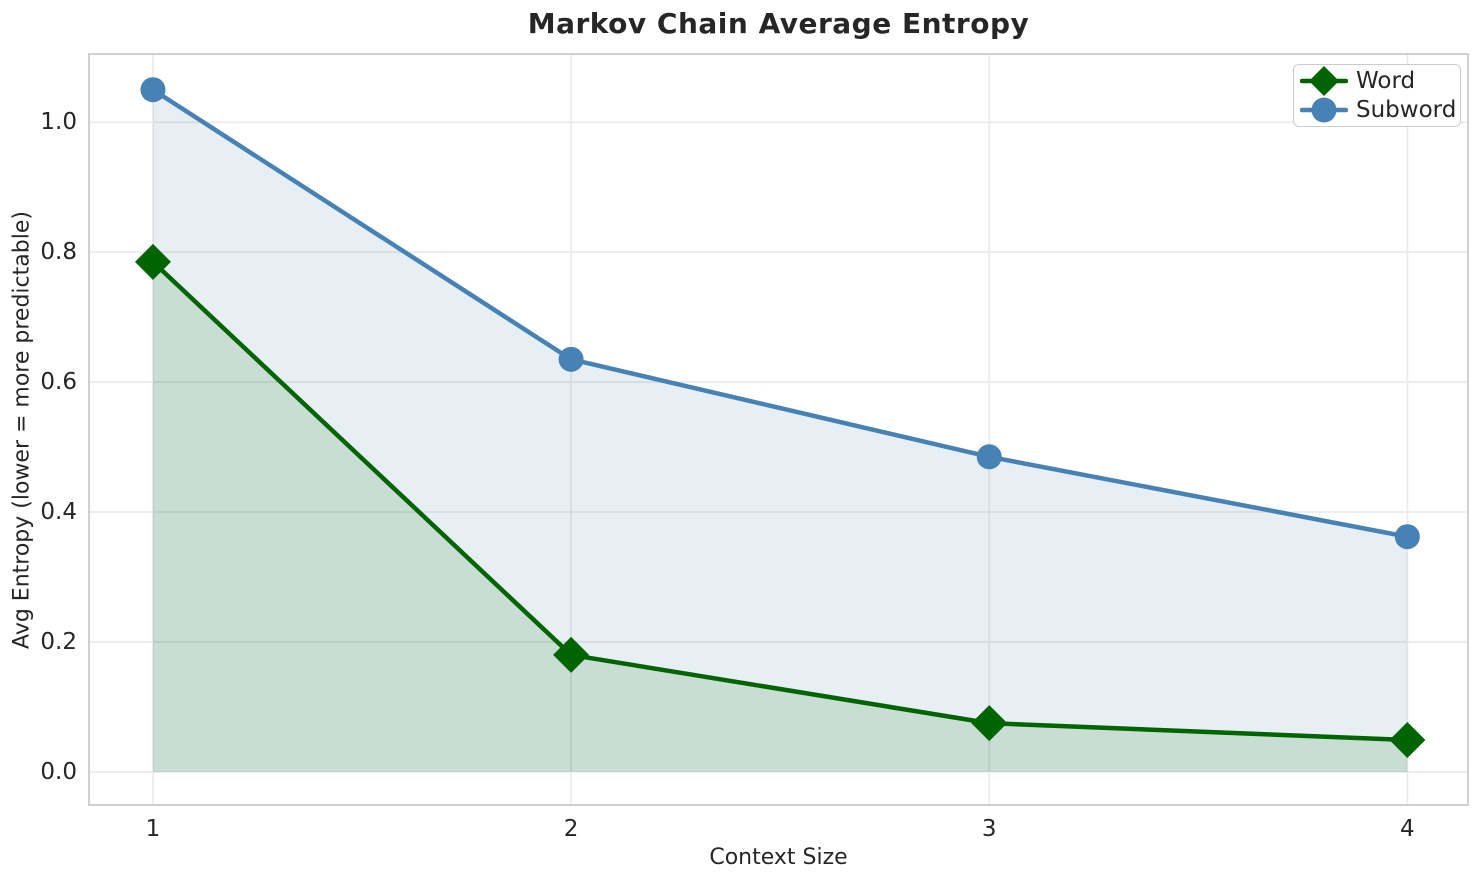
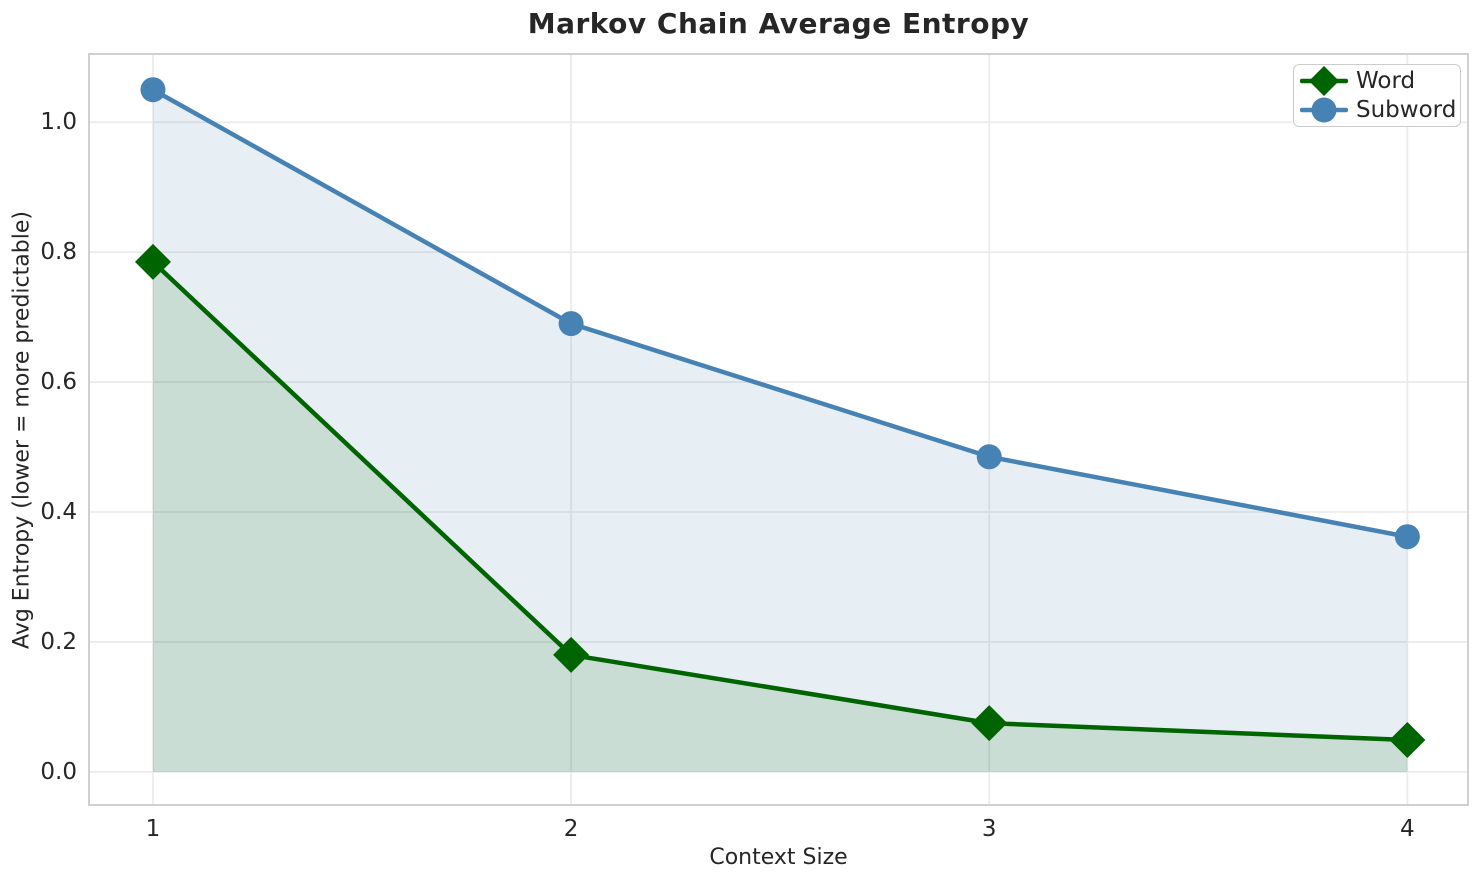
Subword/2: 0.64 -> 0.69
